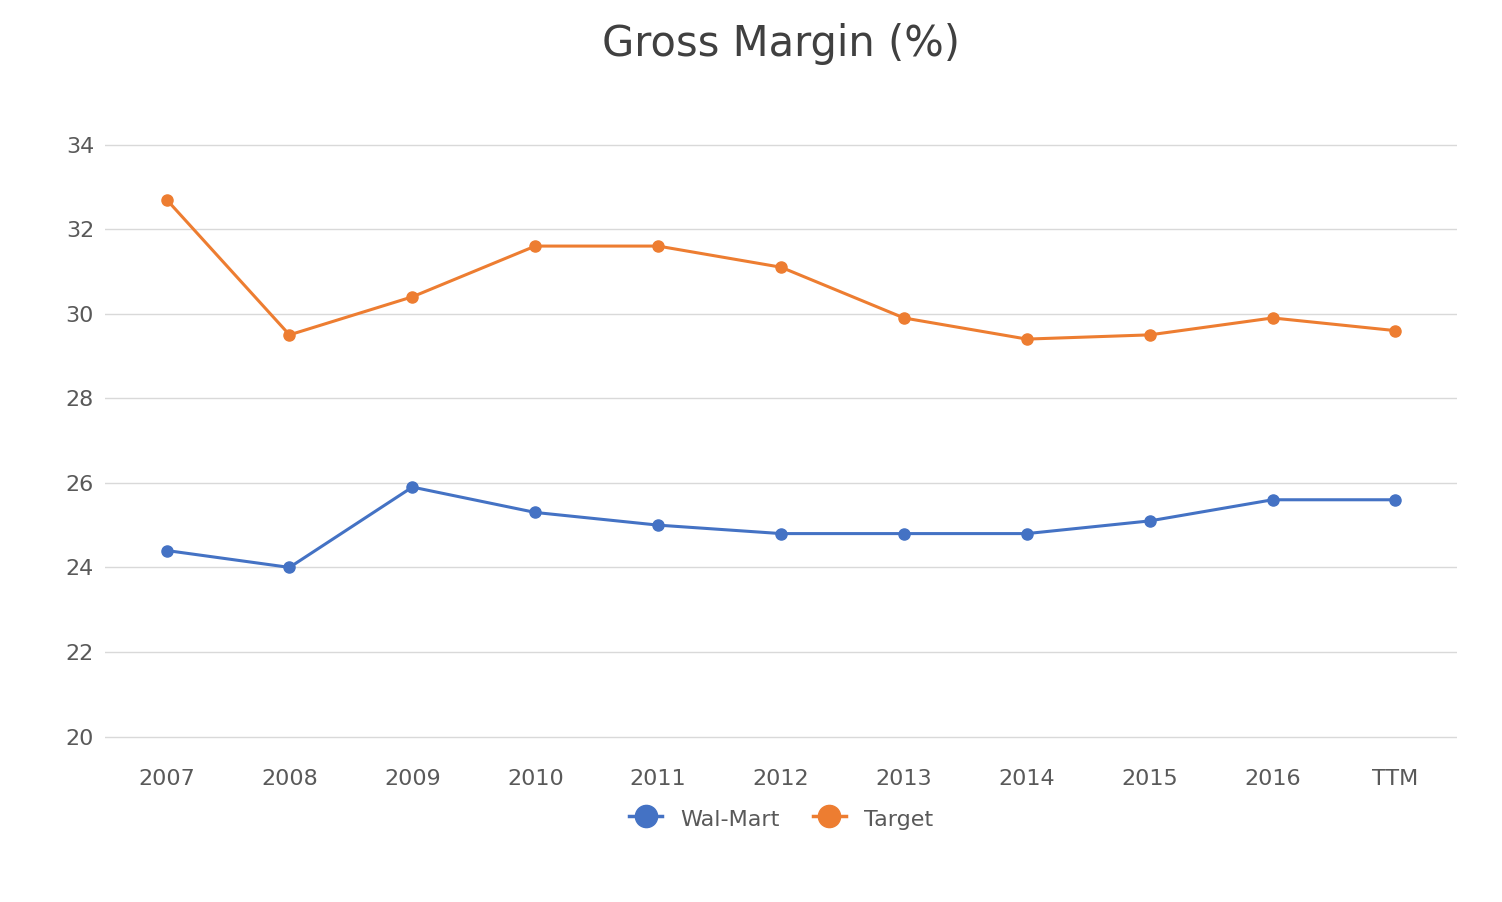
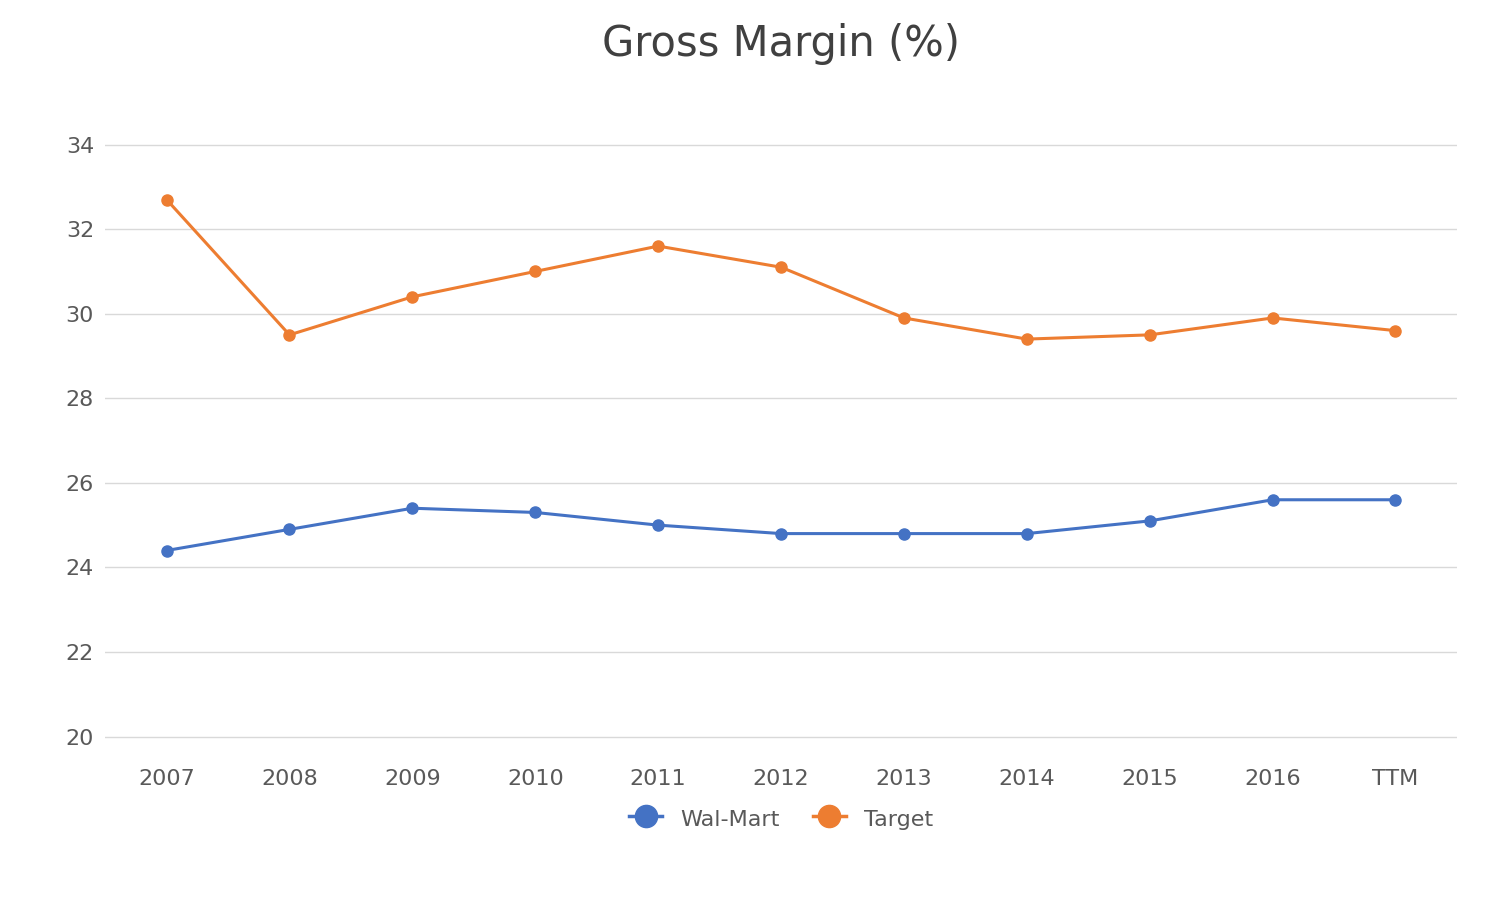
Wal-Mart/2008: 24.0 -> 24.9
Wal-Mart/2009: 25.9 -> 25.4
Target/2010: 31.6 -> 31.0
